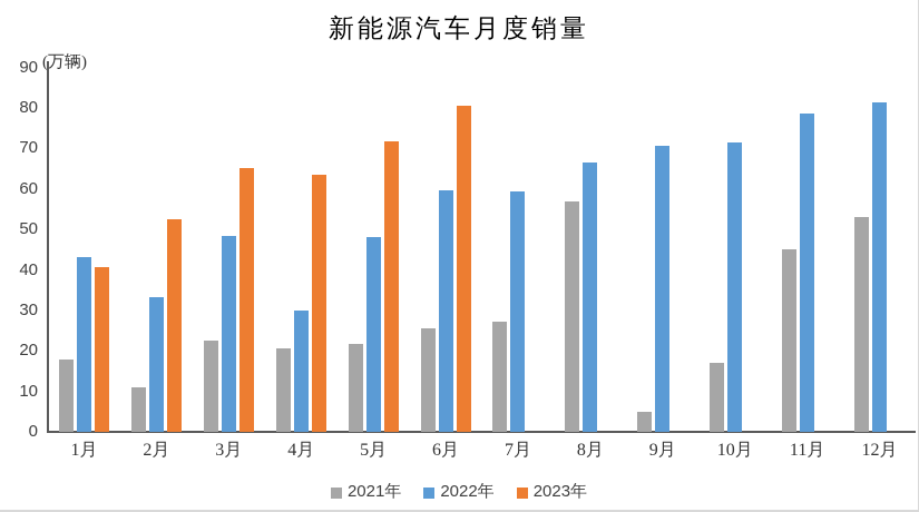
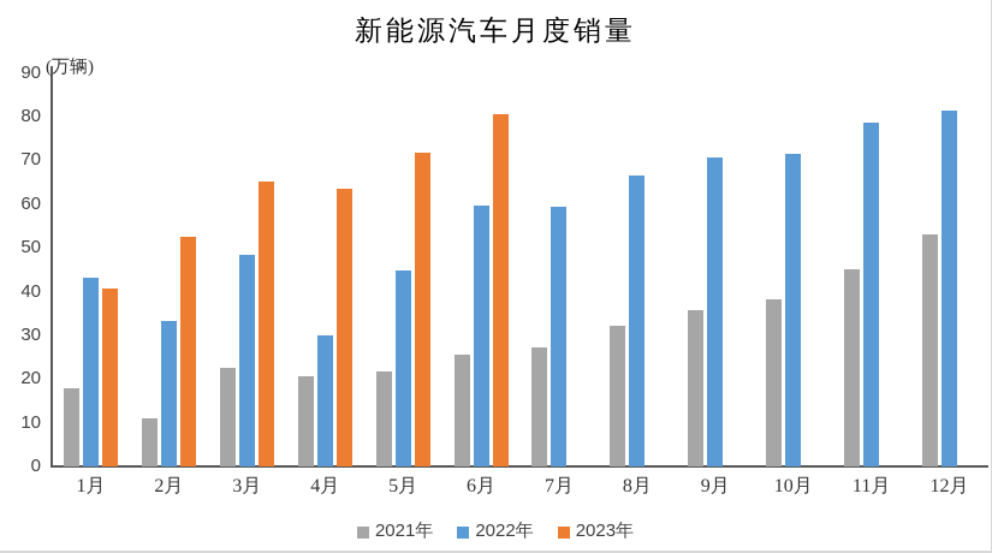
2022年/5月: 48 -> 45
2021年/8月: 57 -> 32
2021年/9月: 5 -> 36
2021年/10月: 17 -> 38
